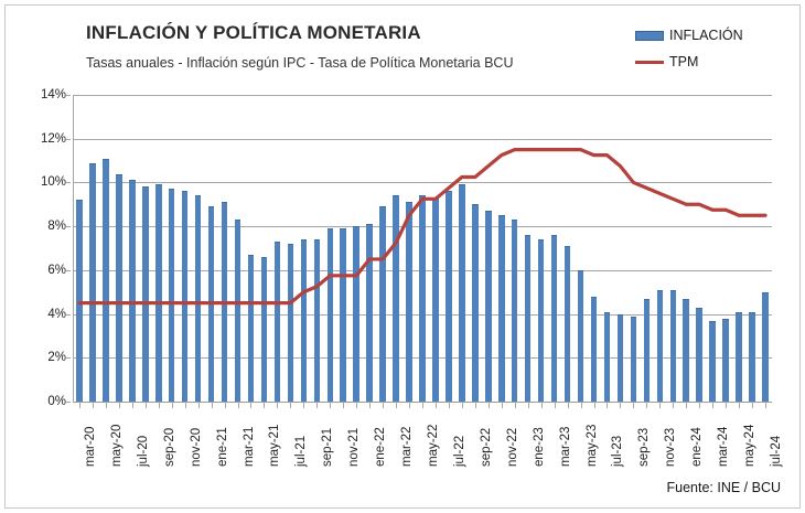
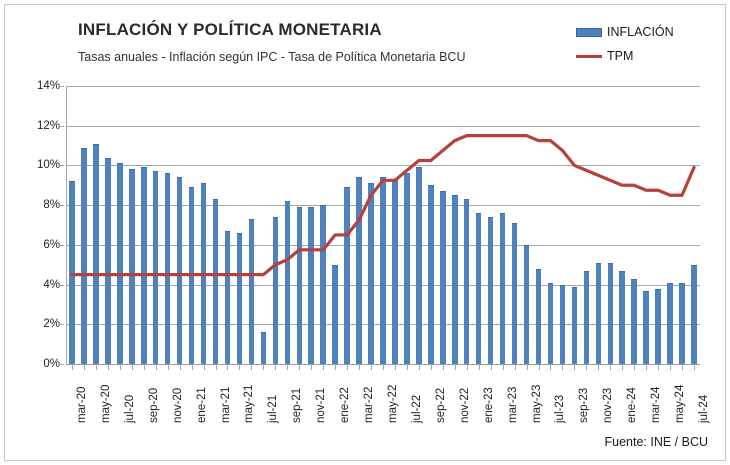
INFLACIÓN/jul-21: 7.2% -> 1.6%
INFLACIÓN/sep-21: 7.4% -> 8.2%
INFLACIÓN/ene-22: 8.1% -> 5.0%
TPM/jul-24: 8.5% -> 9.9%
